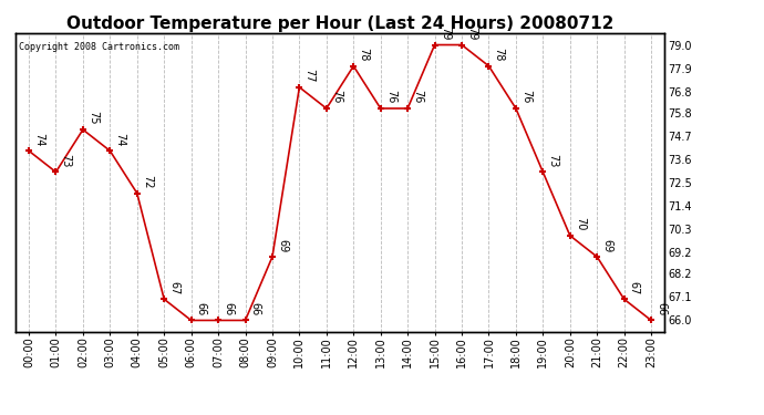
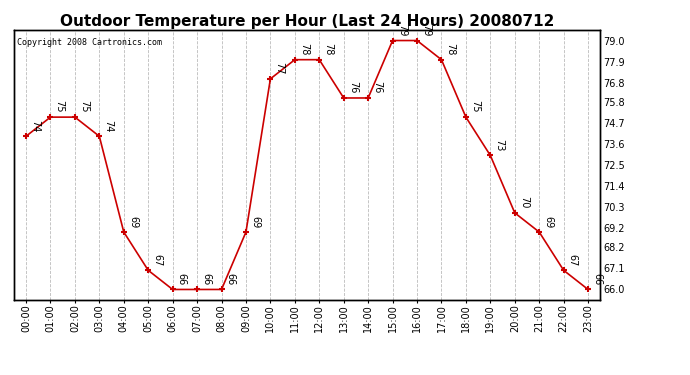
01:00: 73 -> 75
04:00: 72 -> 69
11:00: 76 -> 78
18:00: 76 -> 75
